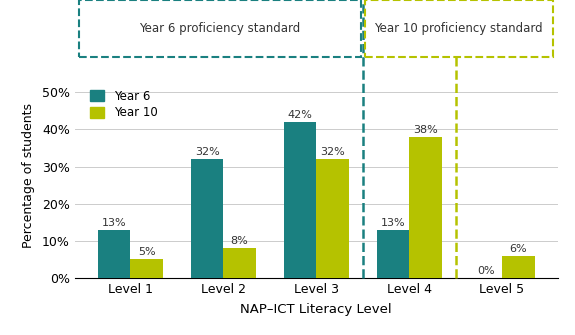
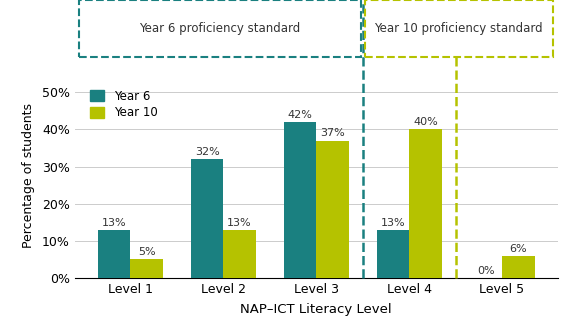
Year 10/Level 2: 8% -> 13%
Year 10/Level 3: 32% -> 37%
Year 10/Level 4: 38% -> 40%
